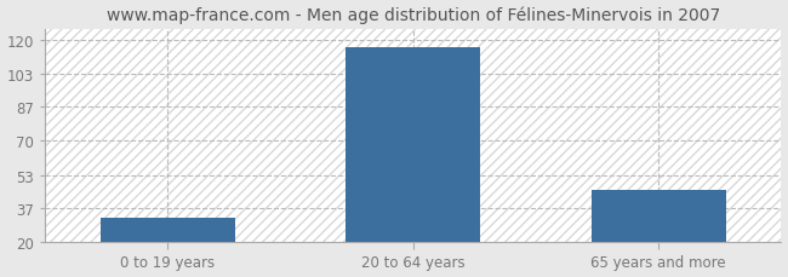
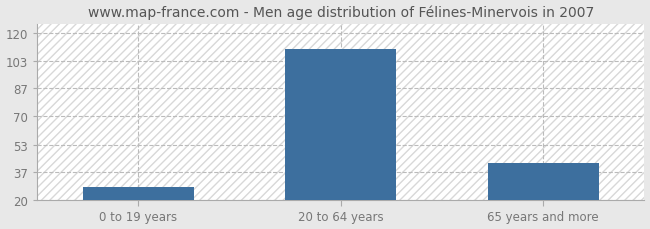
0 to 19 years: 32 -> 28
20 to 64 years: 116 -> 110
65 years and more: 46 -> 42
